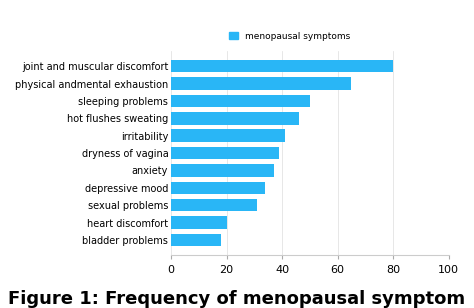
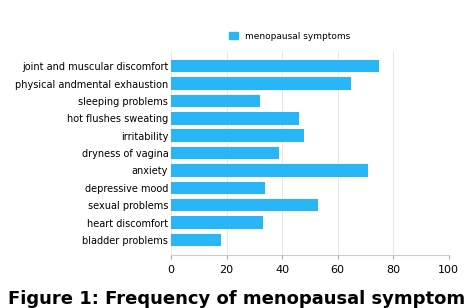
joint and muscular discomfort: 80 -> 75
sleeping problems: 50 -> 32
irritability: 41 -> 48
anxiety: 37 -> 71
sexual problems: 31 -> 53
heart discomfort: 20 -> 33
